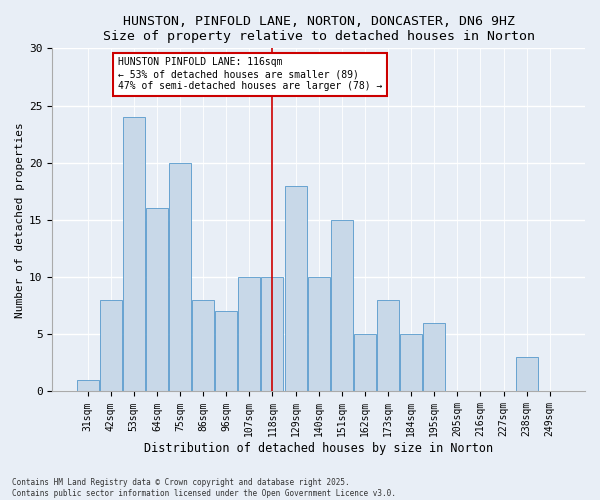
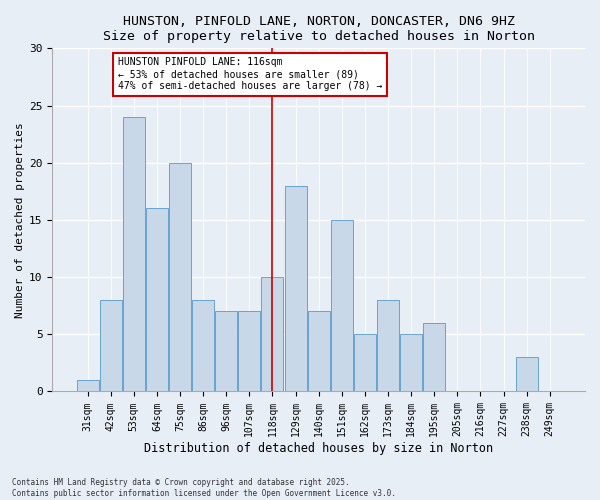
107sqm: 10 -> 7
140sqm: 10 -> 7
